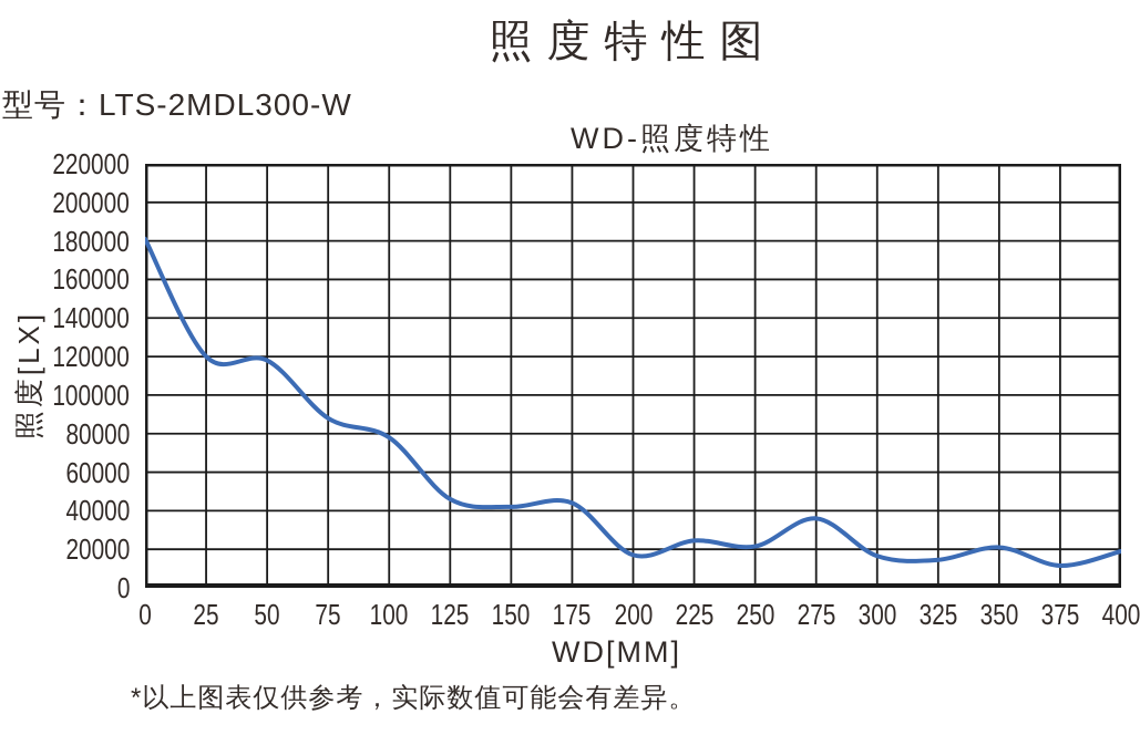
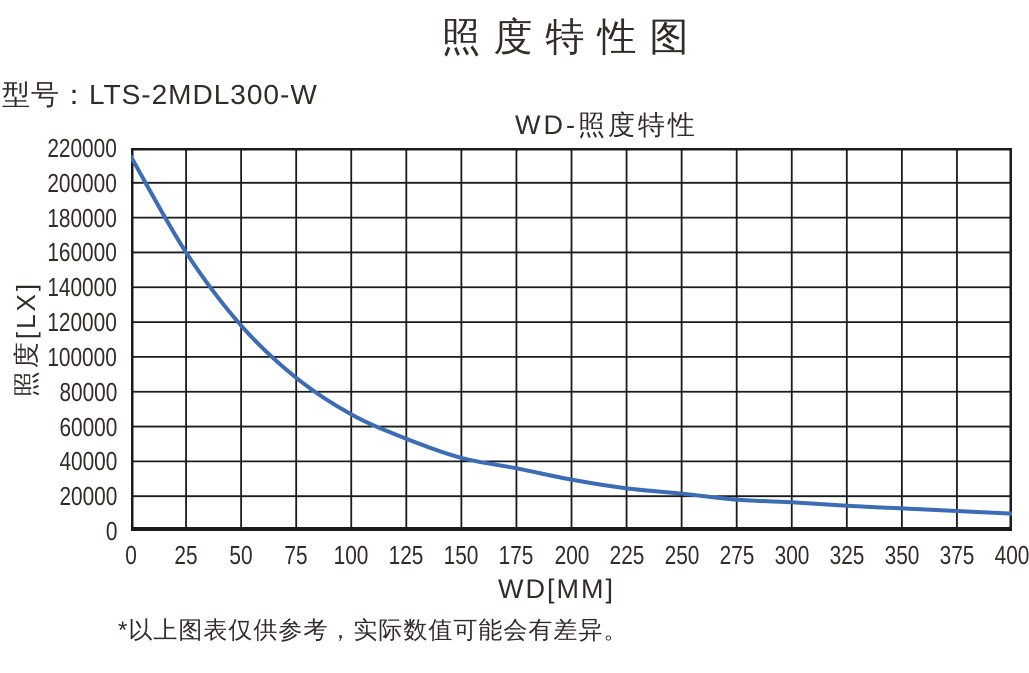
0: 181000 -> 215000
25: 120000 -> 160000
100: 78000 -> 67000
125: 46000 -> 53000
175: 44000 -> 36000
200: 17000 -> 30000
275: 36000 -> 18000
350: 21000 -> 13000
400: 19000 -> 10000
